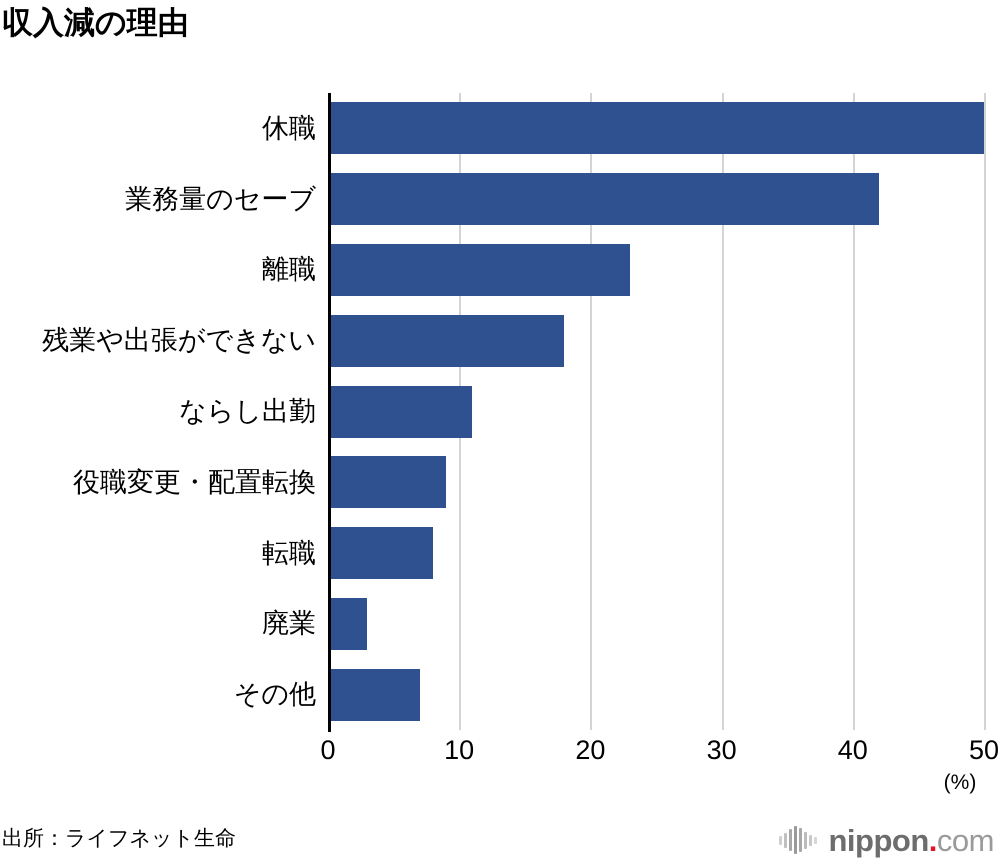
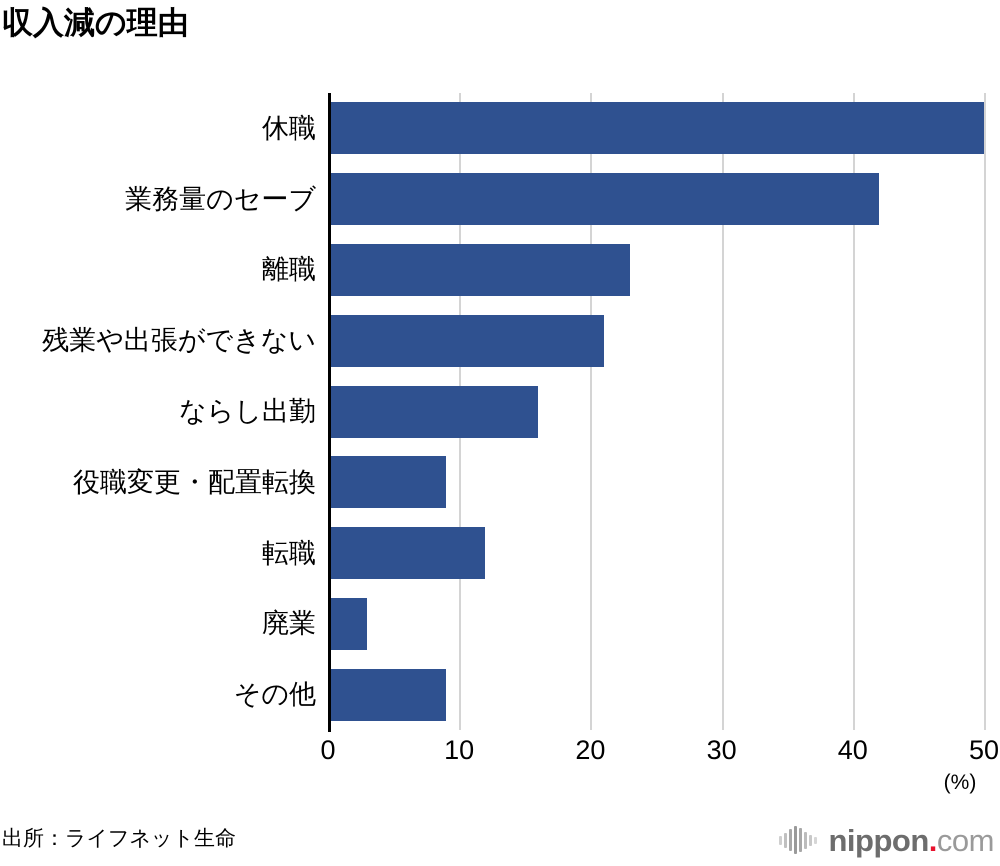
残業や出張ができない: 18 -> 21
ならし出勤: 11 -> 16
転職: 8 -> 12
その他: 7 -> 9
